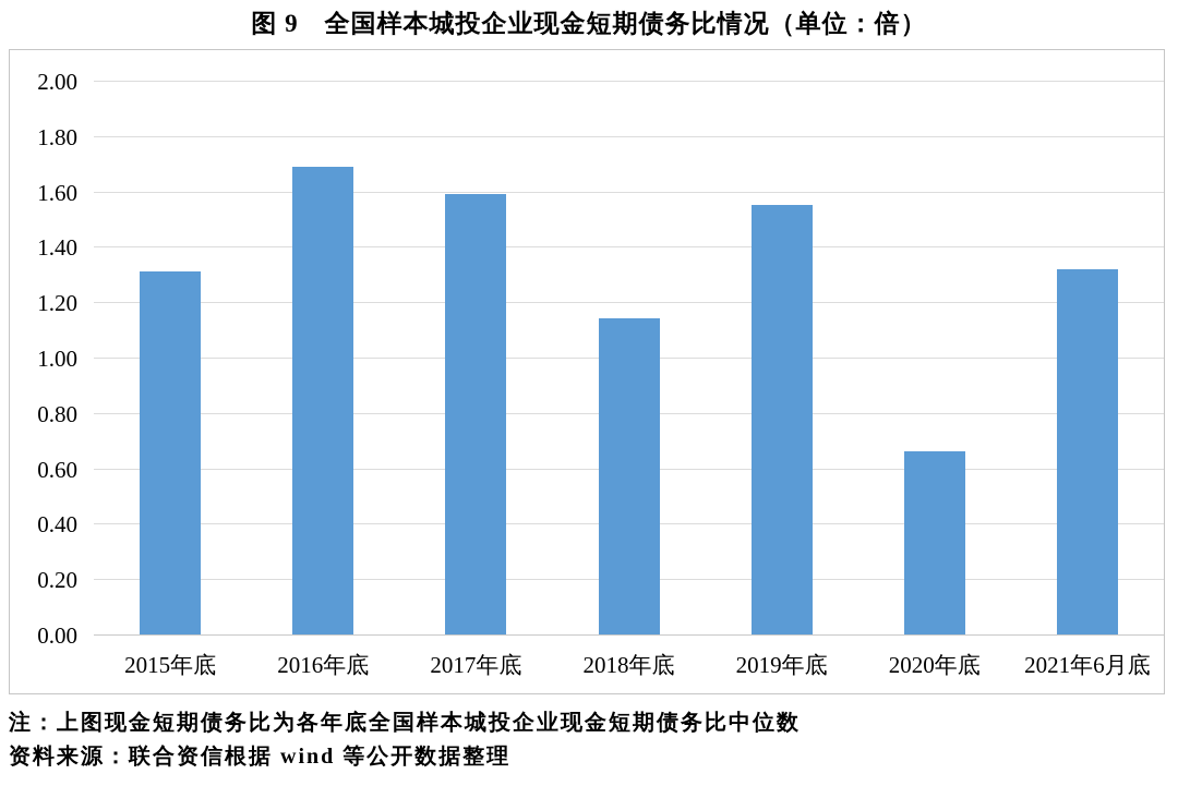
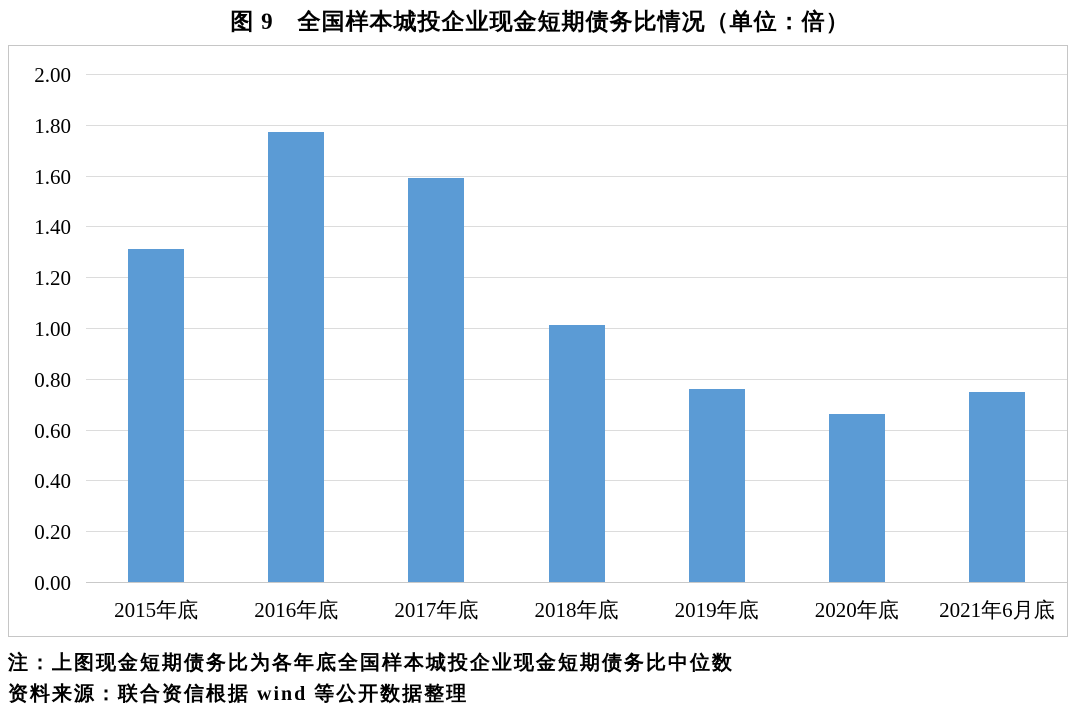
2016年底: 1.69 -> 1.77
2018年底: 1.14 -> 1.01
2019年底: 1.55 -> 0.76
2021年6月底: 1.32 -> 0.75
